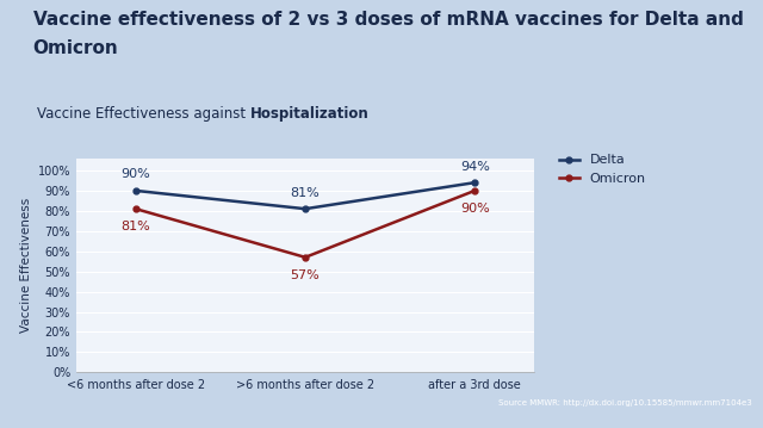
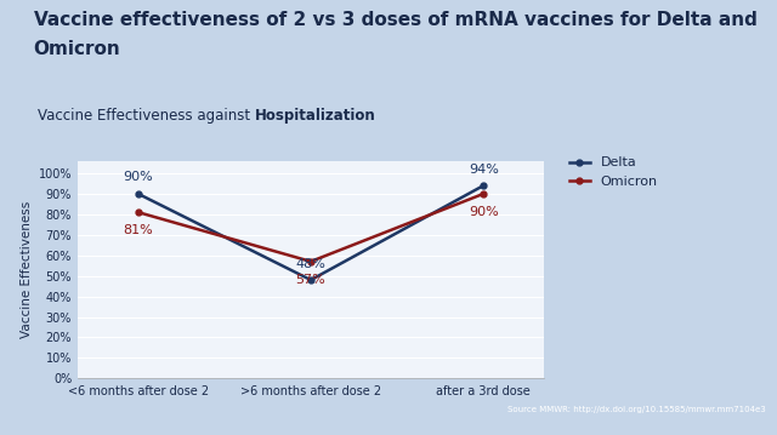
Delta/>6 months after dose 2: 81% -> 48%
